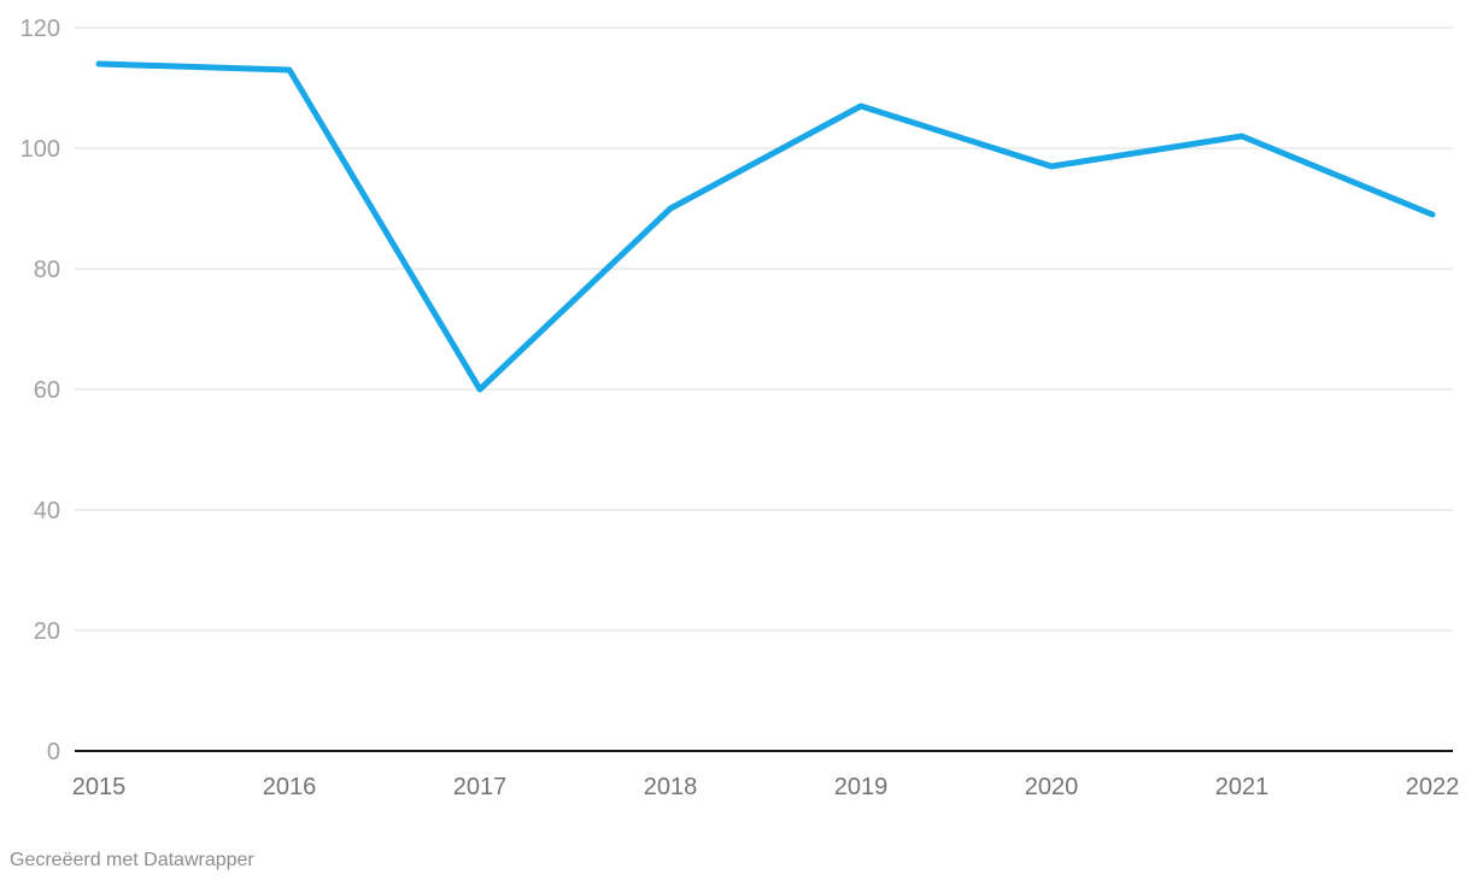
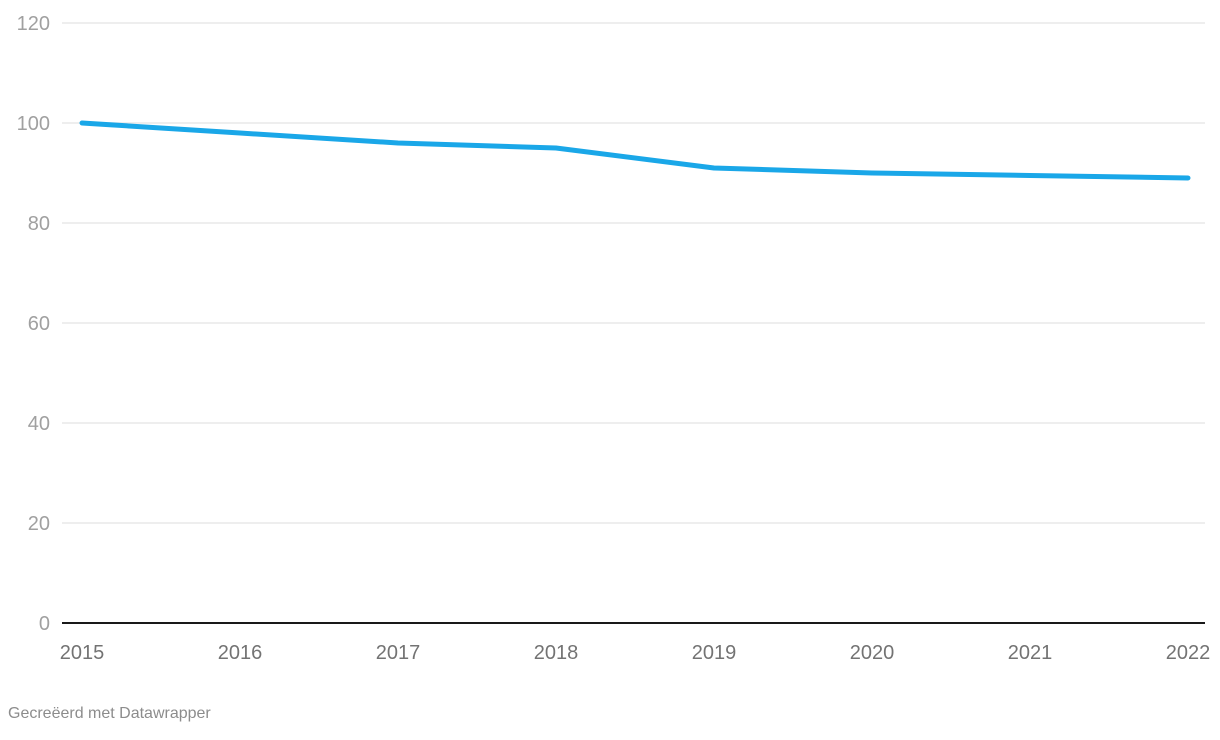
2015: 114 -> 100
2016: 113 -> 98
2017: 60 -> 96
2018: 90 -> 95
2019: 107 -> 91
2020: 97 -> 90
2021: 102 -> 90
